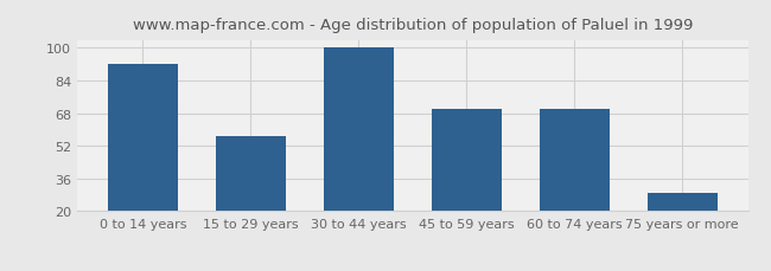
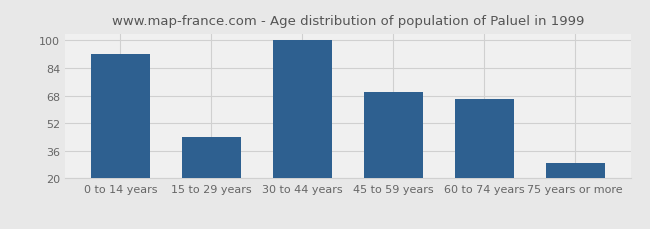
15 to 29 years: 57 -> 44
60 to 74 years: 70 -> 66
